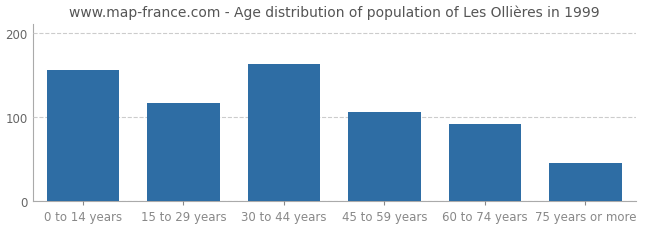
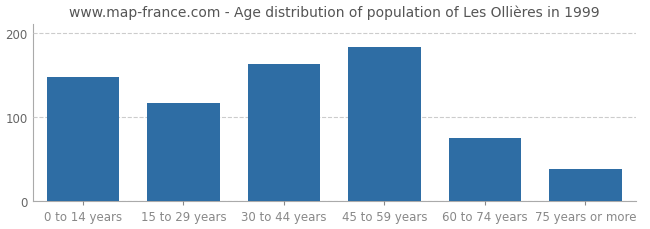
0 to 14 years: 156 -> 148
45 to 59 years: 106 -> 183
60 to 74 years: 92 -> 75
75 years or more: 46 -> 38
